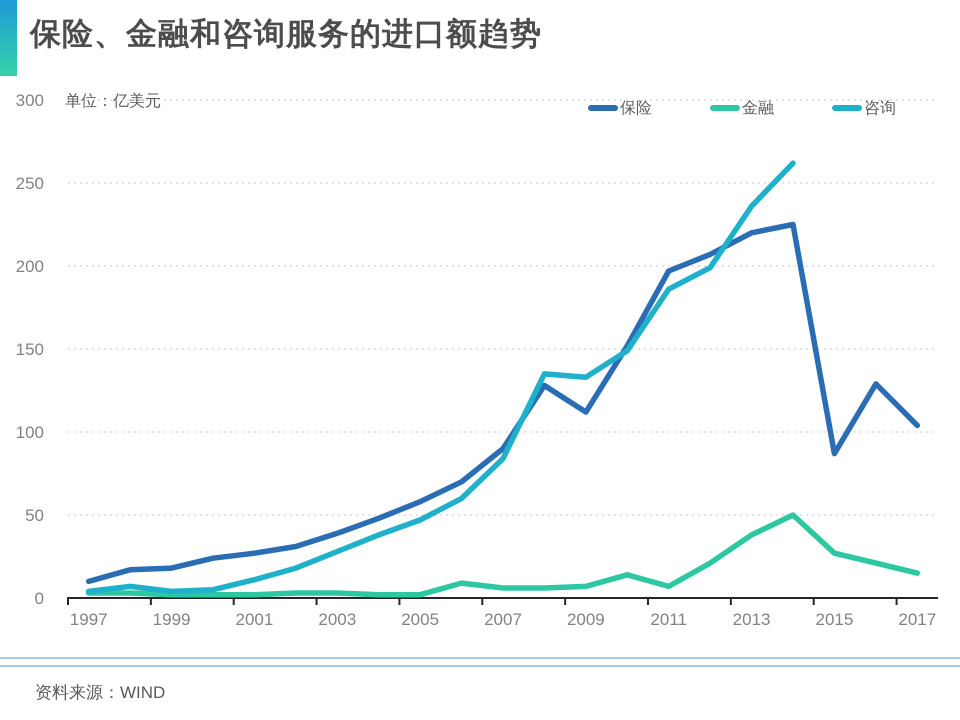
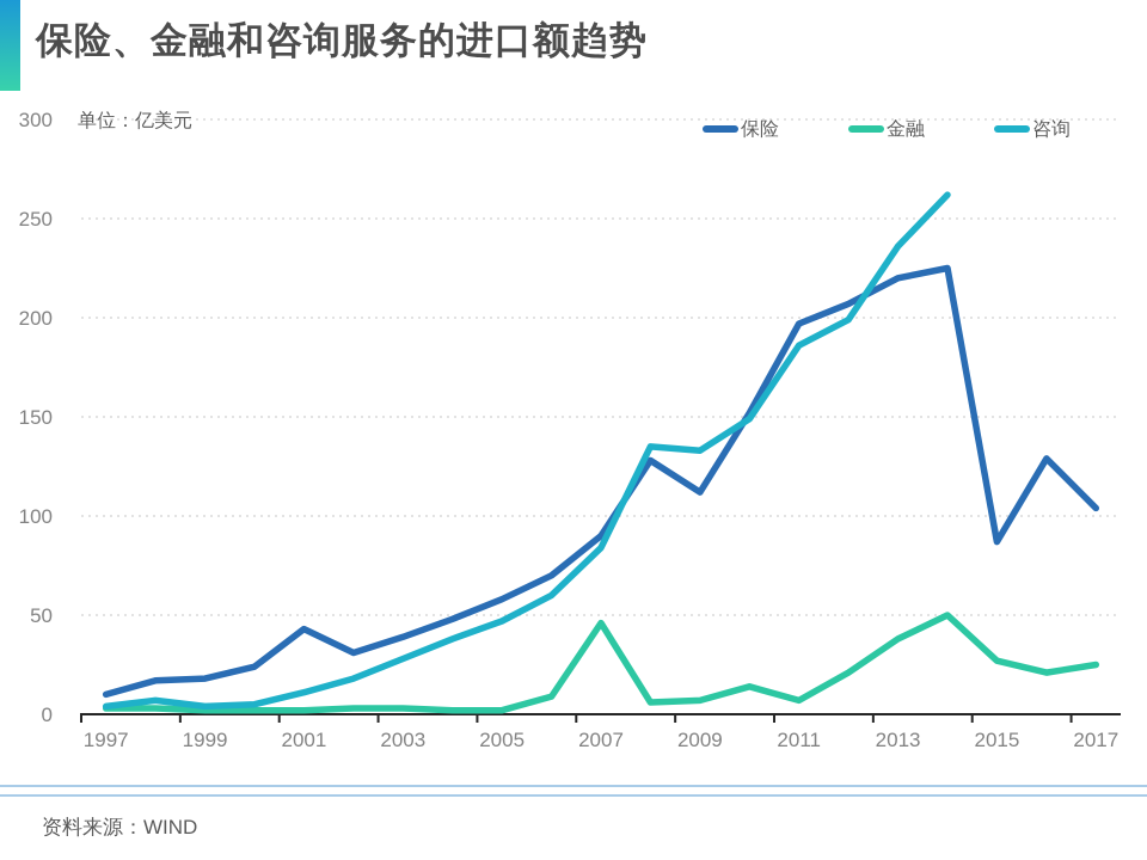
保险/2001: 27 -> 43
金融/2007: 6 -> 46
金融/2017: 15 -> 25
